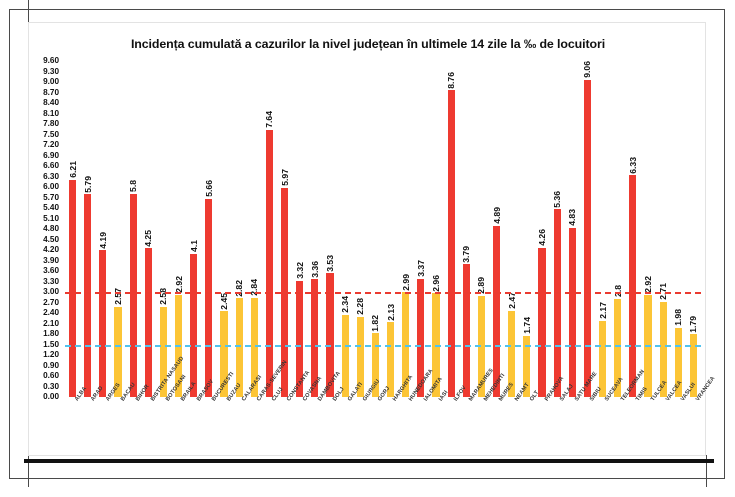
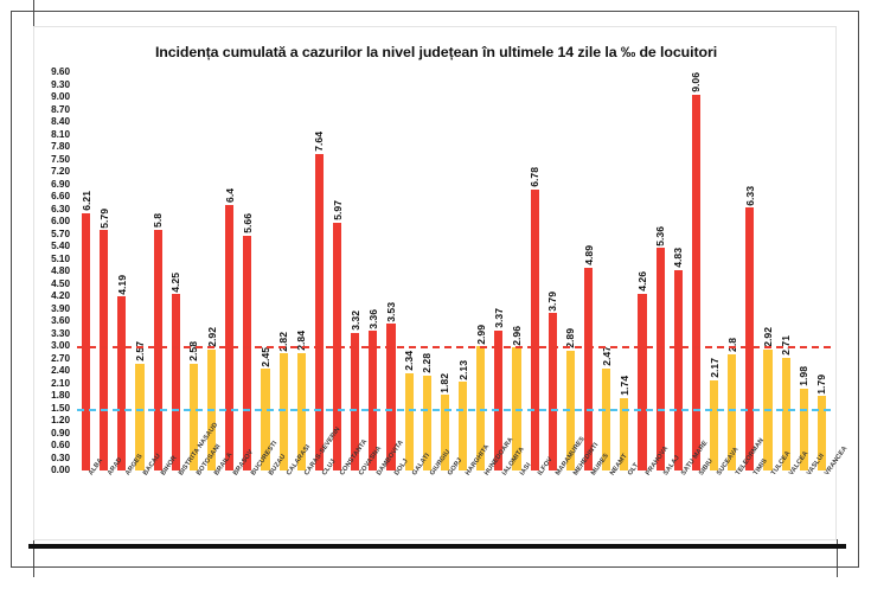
BRASOV: 4.1 -> 6.4
ILFOV: 8.76 -> 6.78
